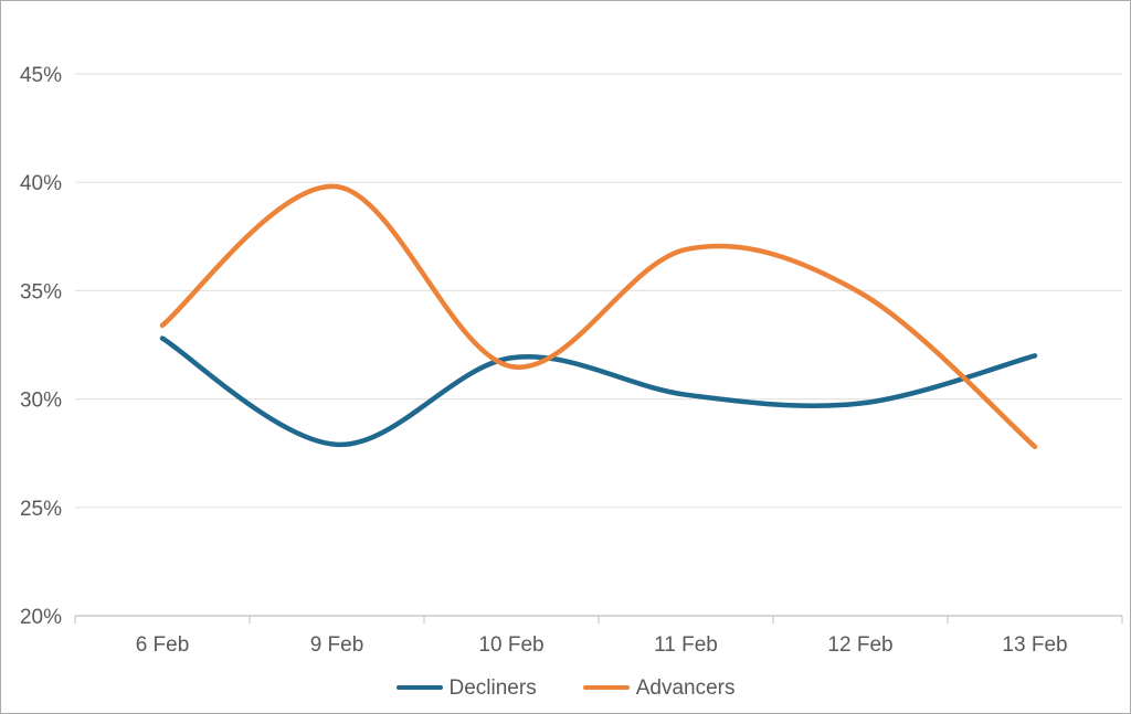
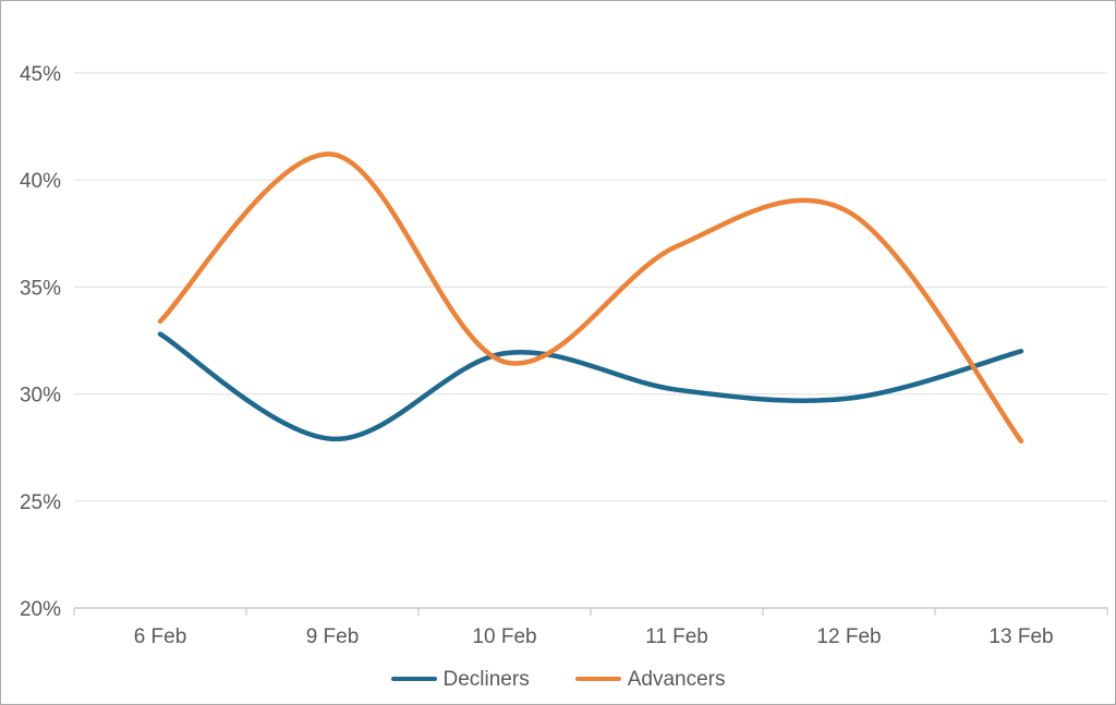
Advancers/9 Feb: 39.8% -> 41.2%
Advancers/12 Feb: 34.9% -> 38.5%
